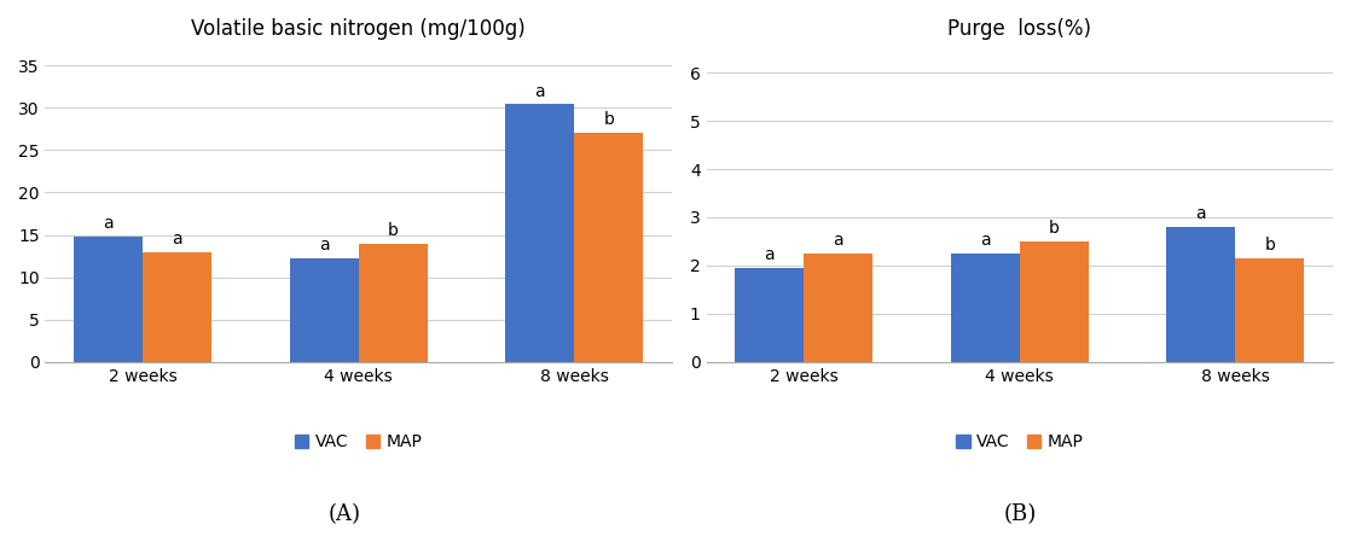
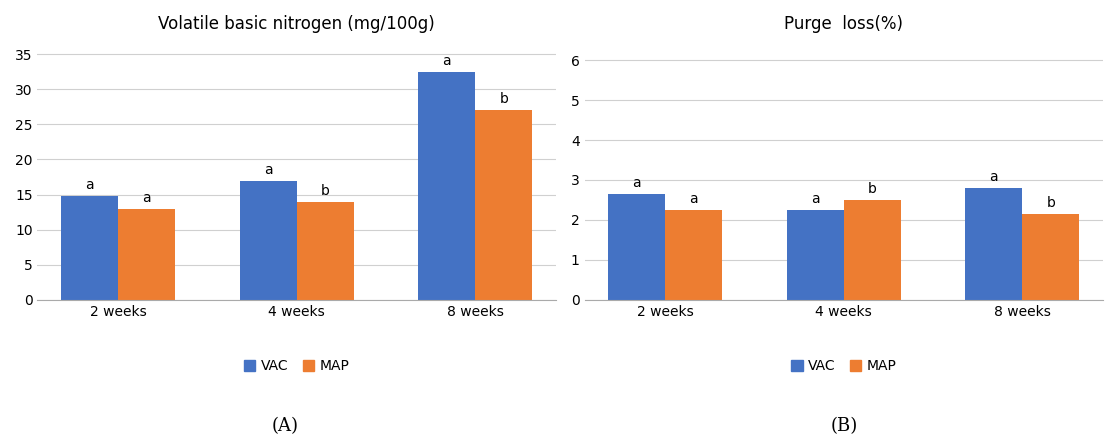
Volatile basic nitrogen (mg/100g)/VAC/4 weeks: 12.2 -> 17.0
Volatile basic nitrogen (mg/100g)/VAC/8 weeks: 30.4 -> 32.5
Purge loss(%)/VAC/2 weeks: 1.95 -> 2.65
